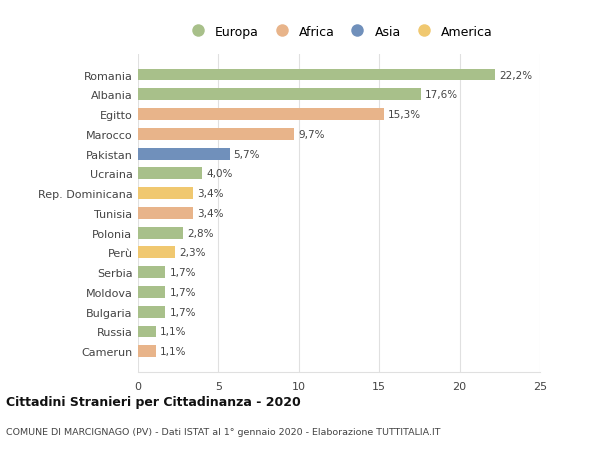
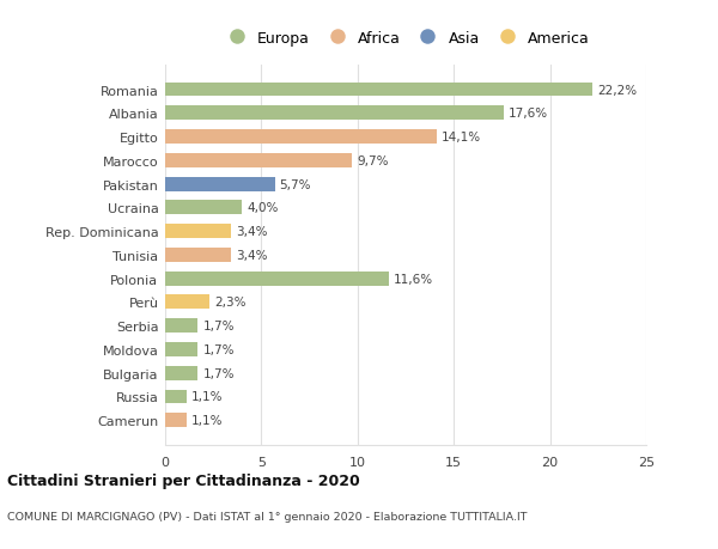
Egitto: 15,3% -> 14,1%
Polonia: 2,8% -> 11,6%
